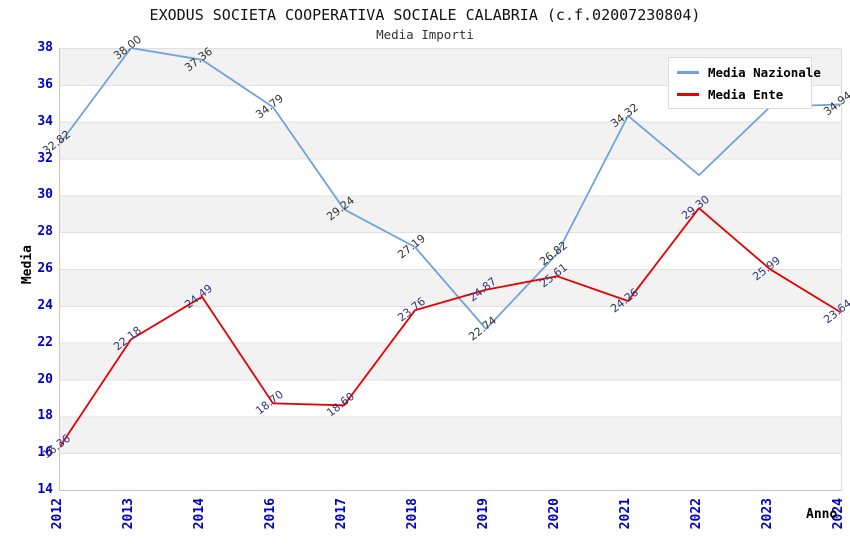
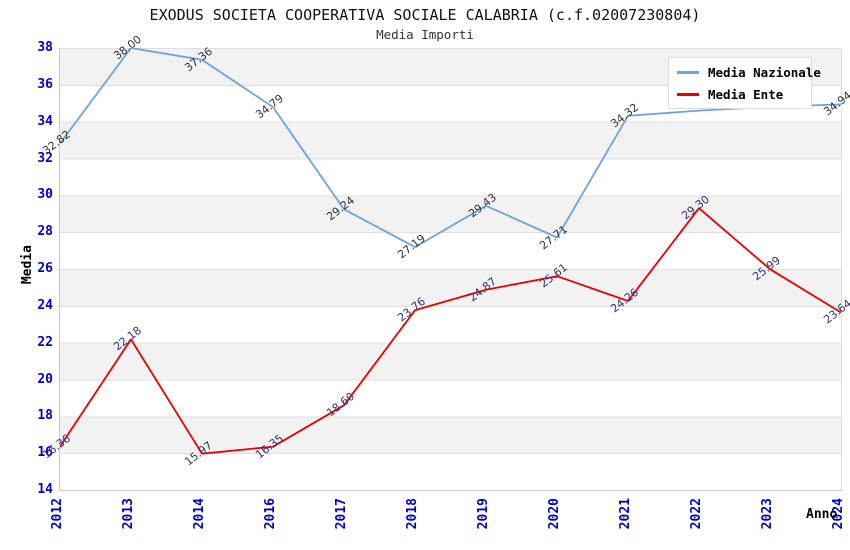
Media Ente/2014: 24.49 -> 15.97
Media Ente/2016: 18.70 -> 16.35
Media Nazionale/2019: 22.74 -> 29.43
Media Nazionale/2020: 26.82 -> 27.71
Media Nazionale/2022: 31.1 -> 34.6
